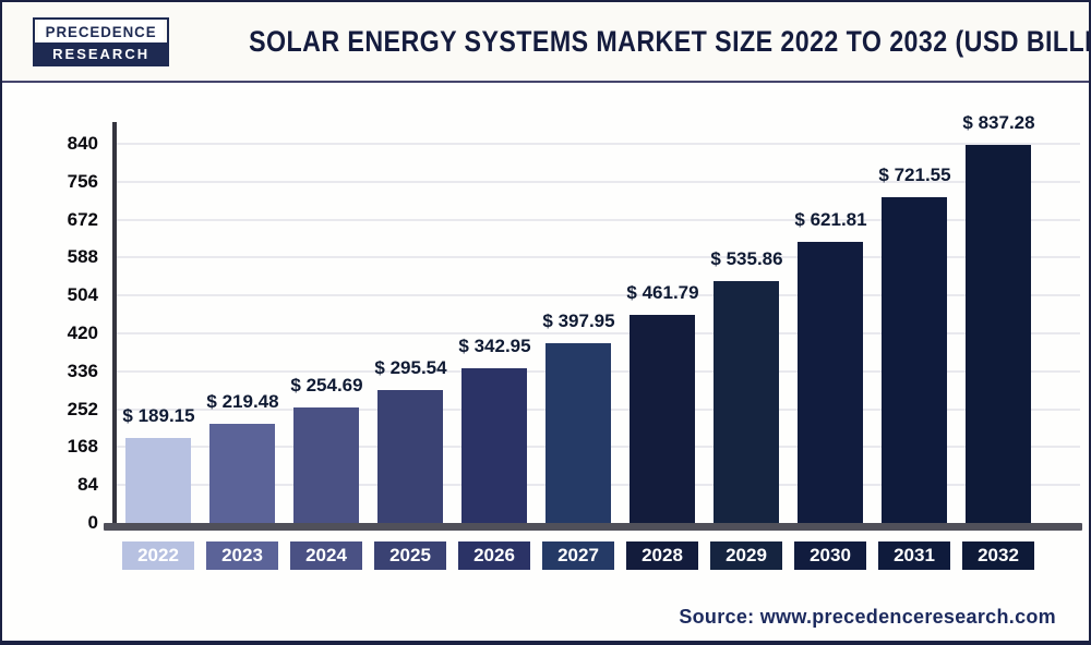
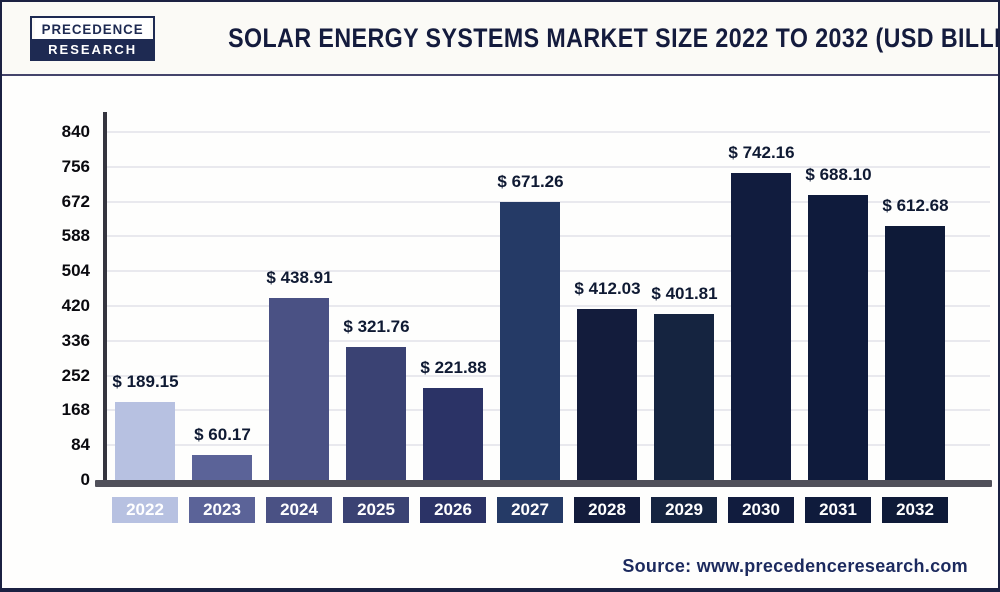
2023: 219.48 -> 60.17
2024: 254.69 -> 438.91
2025: 295.54 -> 321.76
2026: 342.95 -> 221.88
2027: 397.95 -> 671.26
2028: 461.79 -> 412.03
2029: 535.86 -> 401.81
2030: 621.81 -> 742.16
2031: 721.55 -> 688.10
2032: 837.28 -> 612.68
